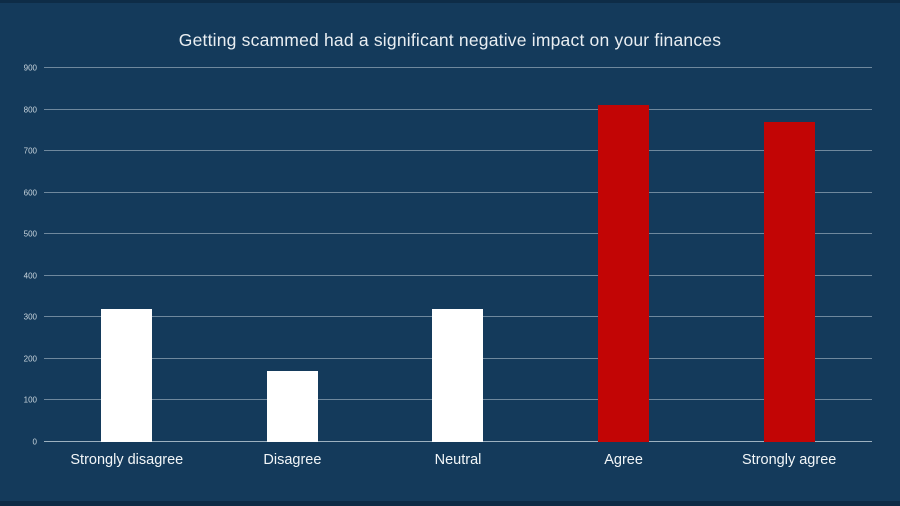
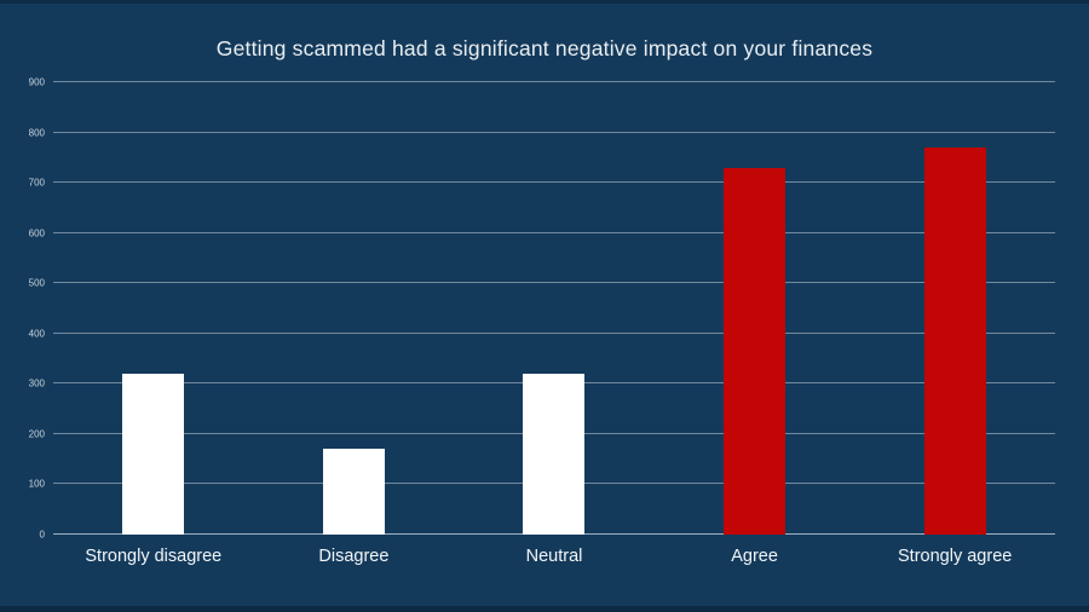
Agree: 810 -> 730
